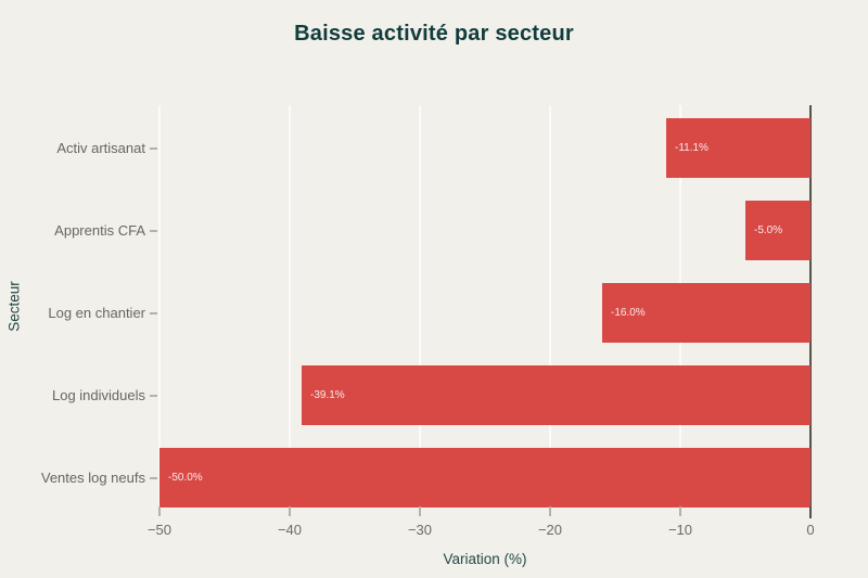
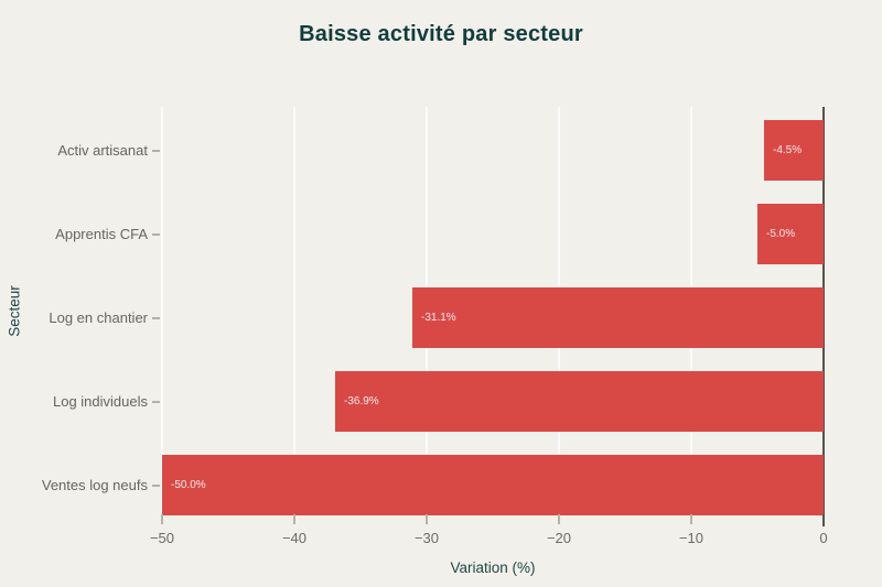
Activ artisanat: -11.1% -> -4.5%
Log en chantier: -16.0% -> -31.1%
Log individuels: -39.1% -> -36.9%
